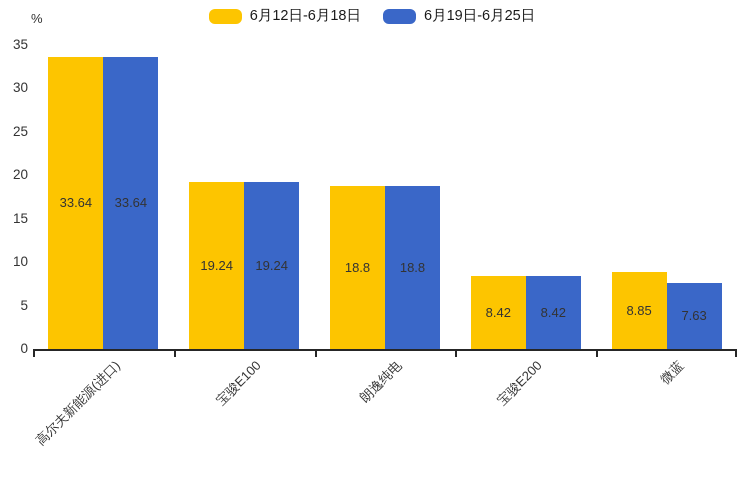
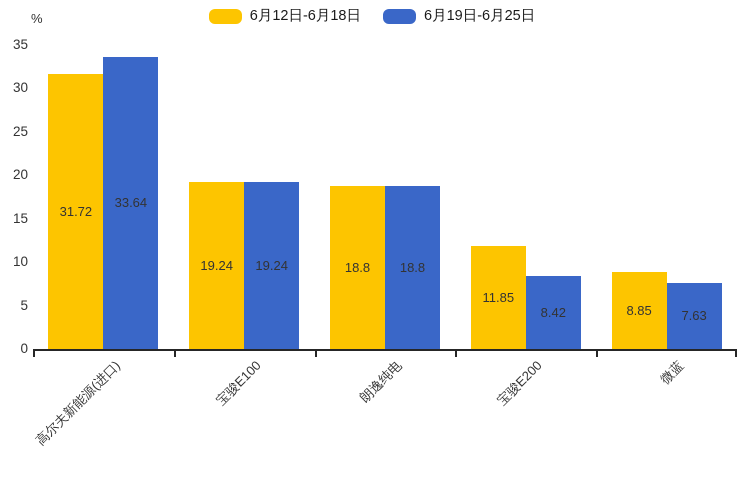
6月12日-6月18日/高尔夫新能源(进口): 33.64 -> 31.72
6月12日-6月18日/宝骏E200: 8.42 -> 11.85
